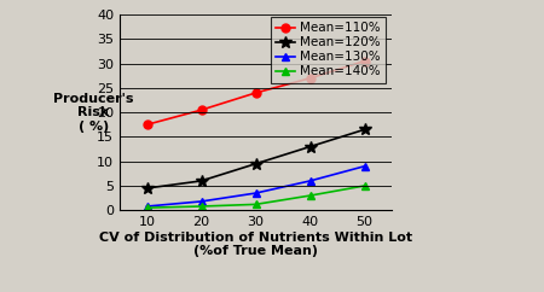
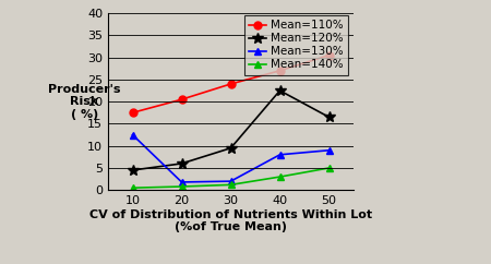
Mean=130%/10: 0.8 -> 12.5
Mean=130%/30: 3.5 -> 2.0
Mean=120%/40: 13.0 -> 22.5
Mean=130%/40: 6.0 -> 8.0
